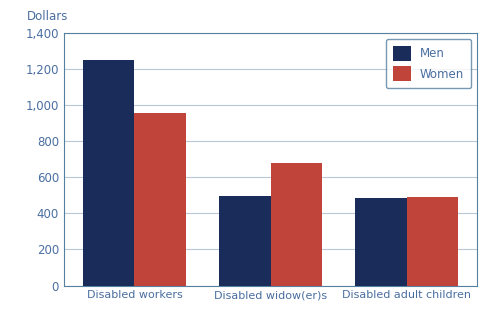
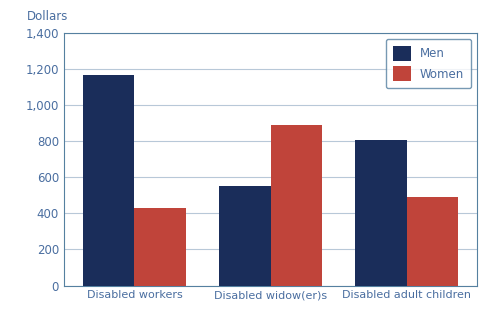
Men/Disabled workers: 1,250 -> 1,170
Women/Disabled workers: 960 -> 430
Men/Disabled widow(er)s: 500 -> 550
Women/Disabled widow(er)s: 680 -> 890
Men/Disabled adult children: 480 -> 810
